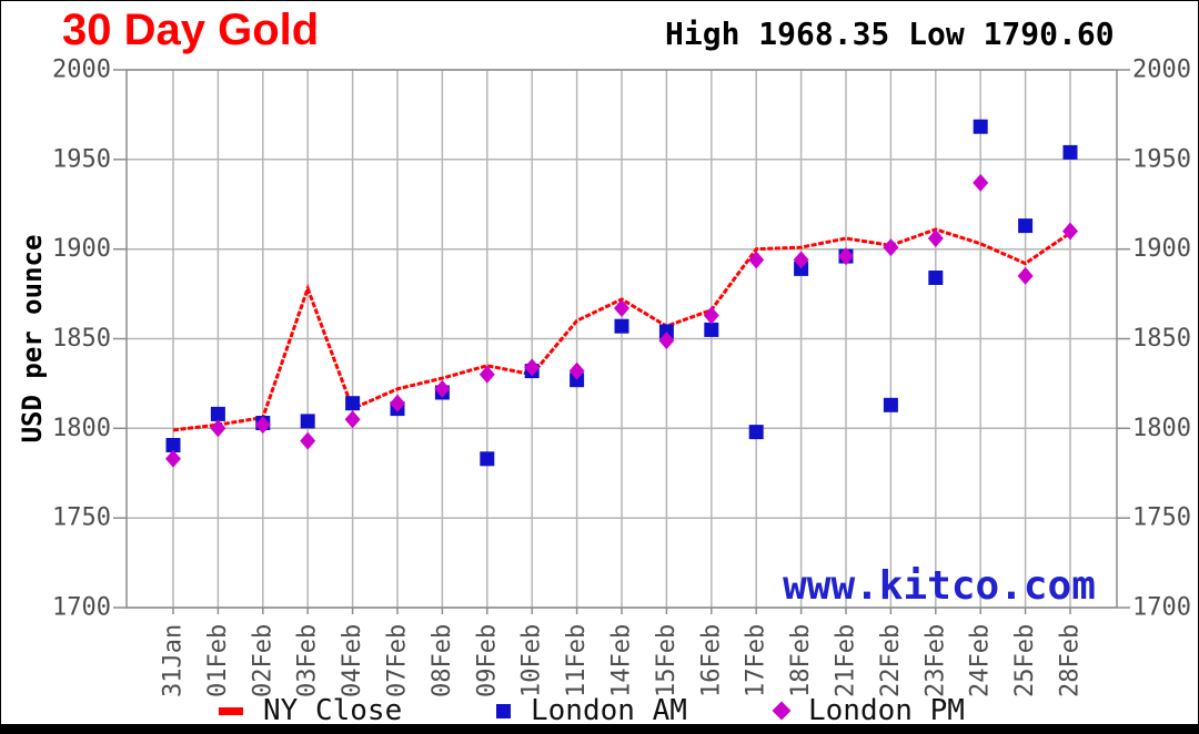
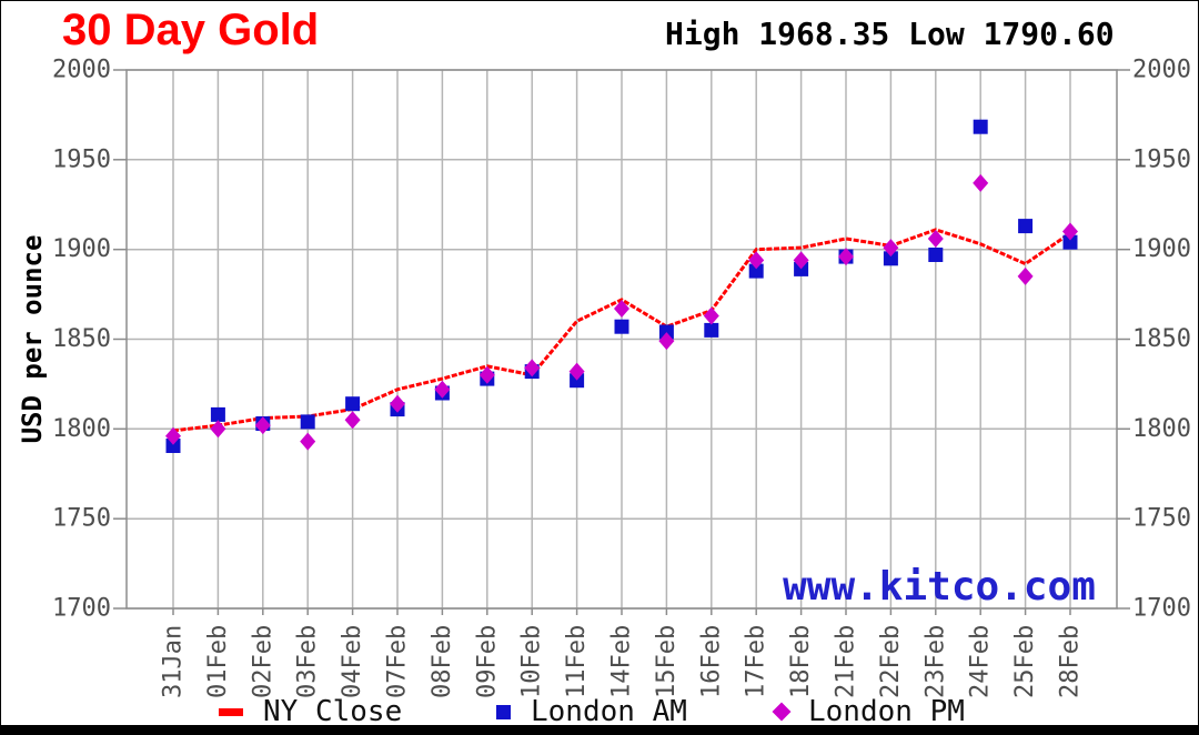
London PM/31Jan: 1783 -> 1796
NY Close/03Feb: 1878 -> 1807
London AM/09Feb: 1783 -> 1828
London AM/17Feb: 1798 -> 1888
London AM/22Feb: 1813 -> 1895
London AM/23Feb: 1884 -> 1897
London AM/28Feb: 1954 -> 1904
